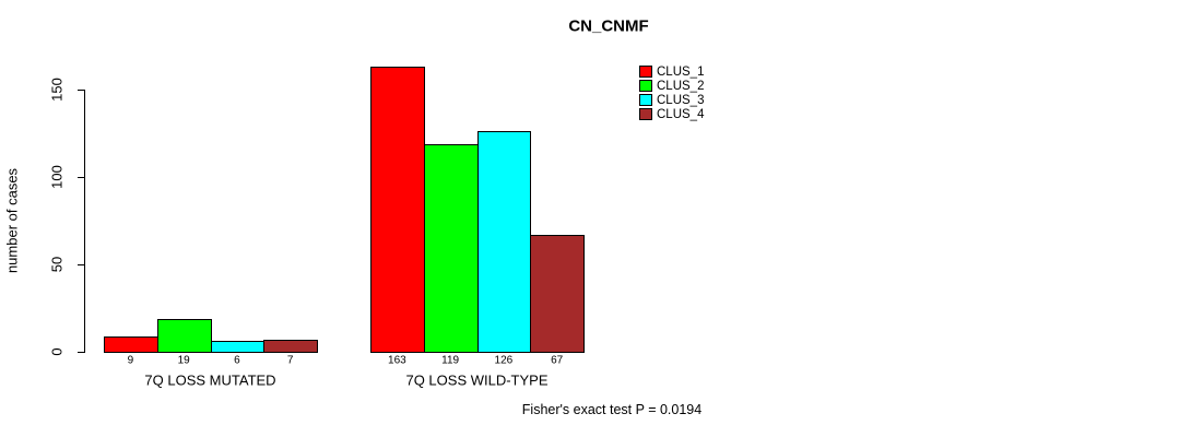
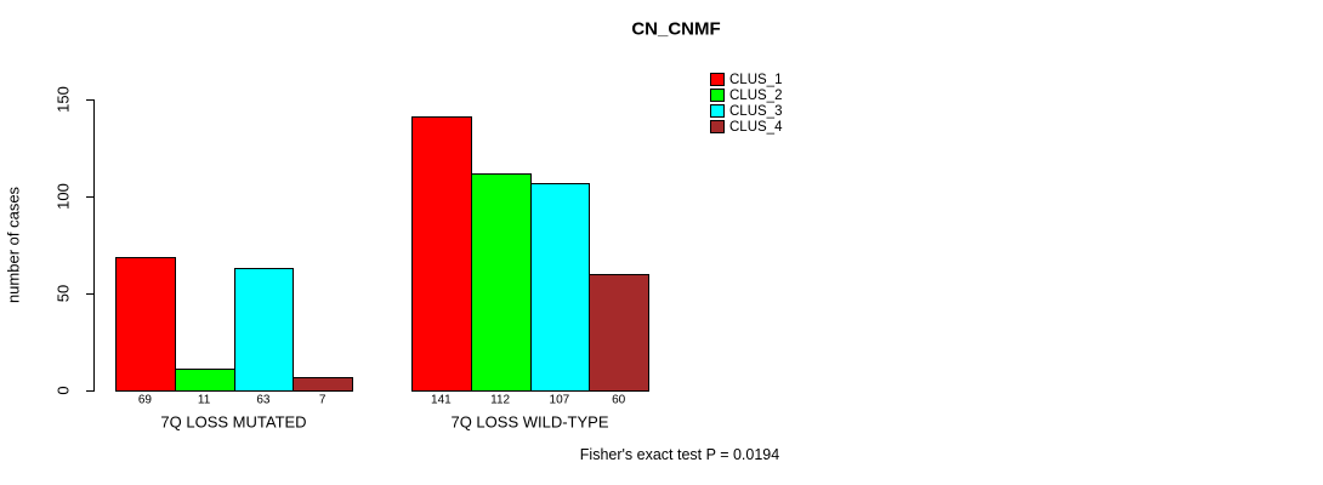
CLUS_1/7Q LOSS MUTATED: 9 -> 69
CLUS_2/7Q LOSS MUTATED: 19 -> 11
CLUS_3/7Q LOSS MUTATED: 6 -> 63
CLUS_1/7Q LOSS WILD-TYPE: 163 -> 141
CLUS_2/7Q LOSS WILD-TYPE: 119 -> 112
CLUS_3/7Q LOSS WILD-TYPE: 126 -> 107
CLUS_4/7Q LOSS WILD-TYPE: 67 -> 60
